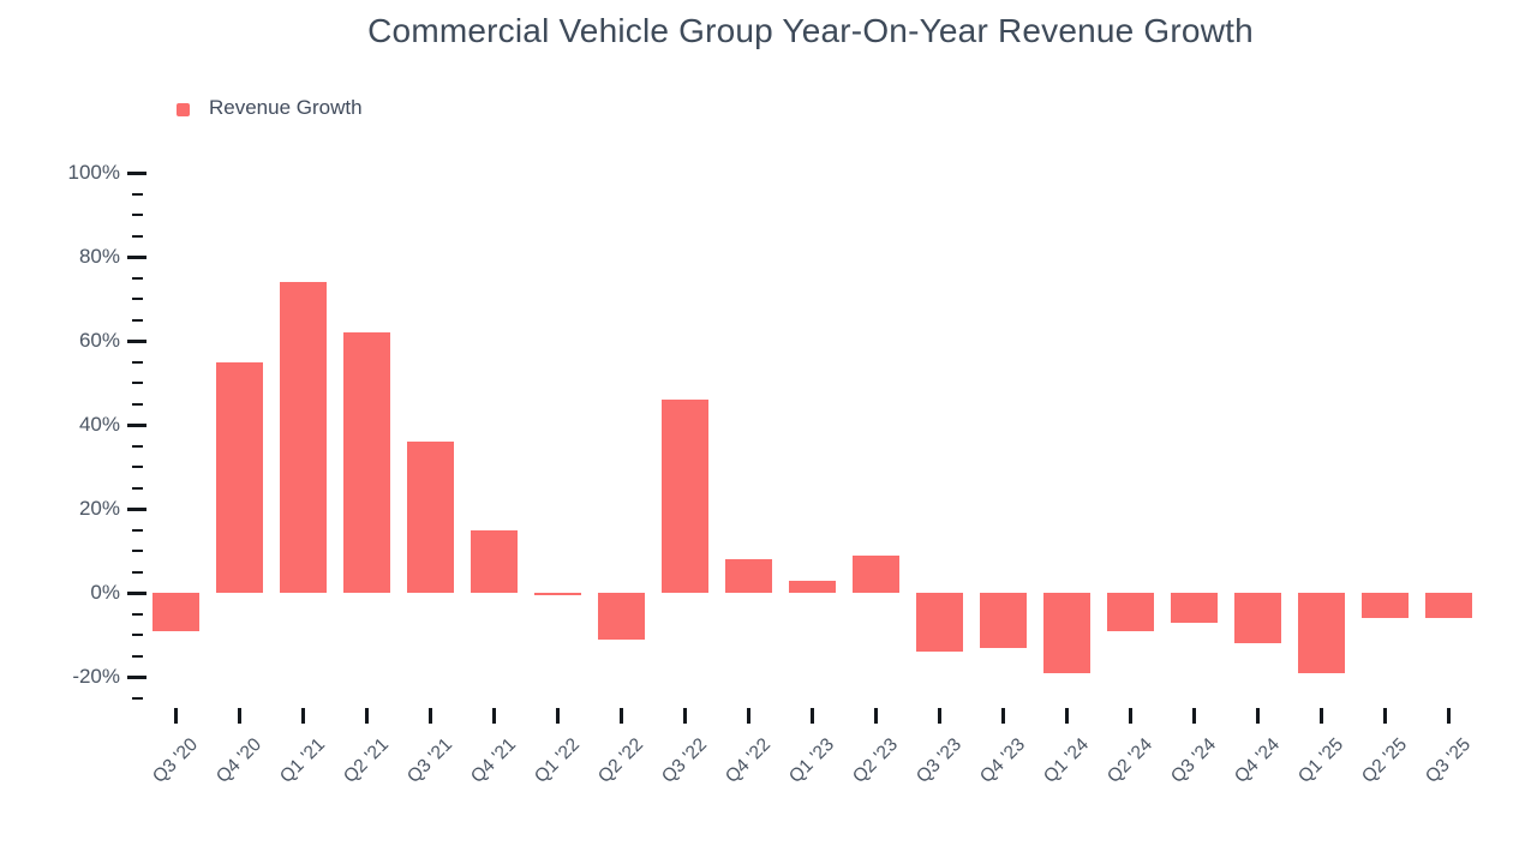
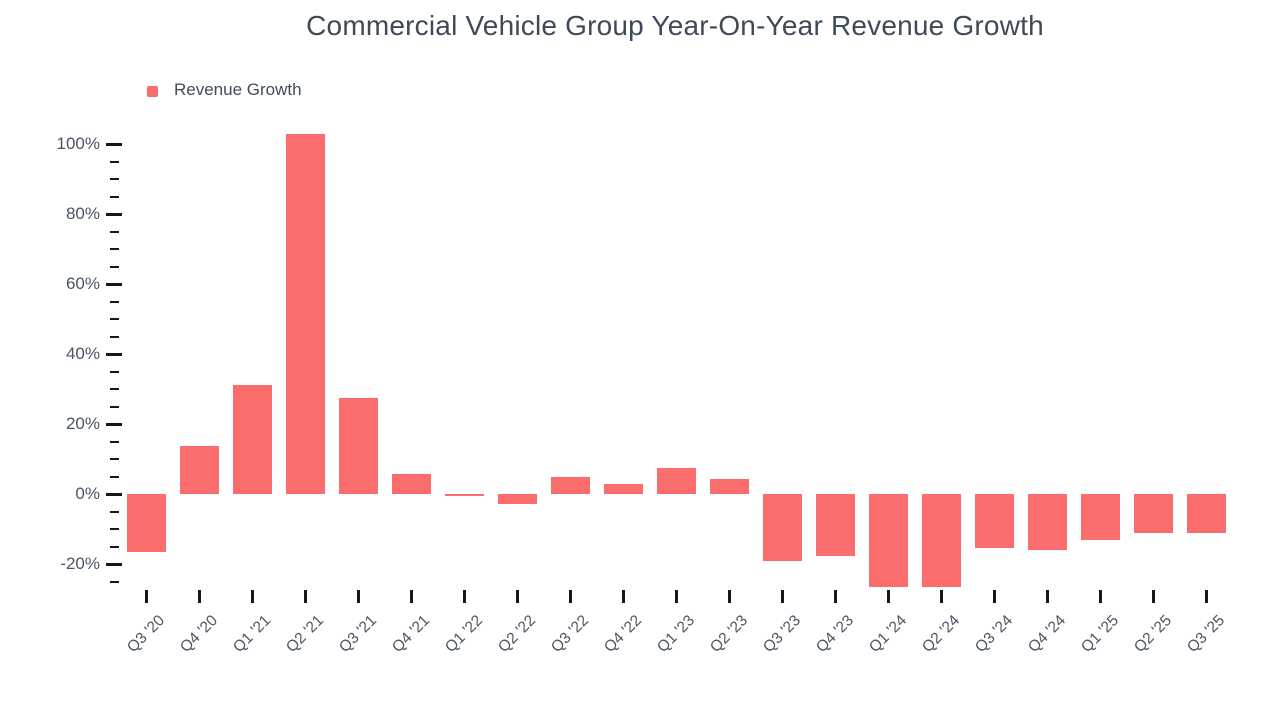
Q3 '20: -9% -> -17%
Q4 '20: 55% -> 14%
Q1 '21: 74% -> 31%
Q2 '21: 62% -> 103%
Q3 '21: 36% -> 27%
Q4 '21: 15% -> 6%
Q2 '22: -11% -> -3%
Q3 '22: 46% -> 5%
Q4 '22: 8% -> 3%
Q1 '23: 3% -> 7%
Q2 '23: 9% -> 4%
Q3 '23: -14% -> -19%
Q4 '23: -13% -> -18%
Q1 '24: -19% -> -26%
Q2 '24: -9% -> -26%
Q3 '24: -7% -> -15%
Q4 '24: -12% -> -16%
Q1 '25: -19% -> -13%
Q2 '25: -6% -> -11%
Q3 '25: -6% -> -11%
